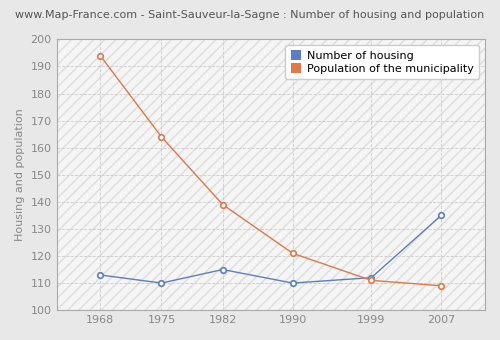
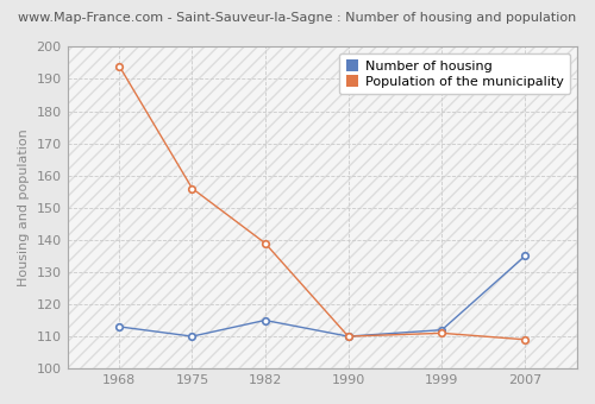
Population of the municipality/1975: 164 -> 156
Population of the municipality/1990: 121 -> 110
